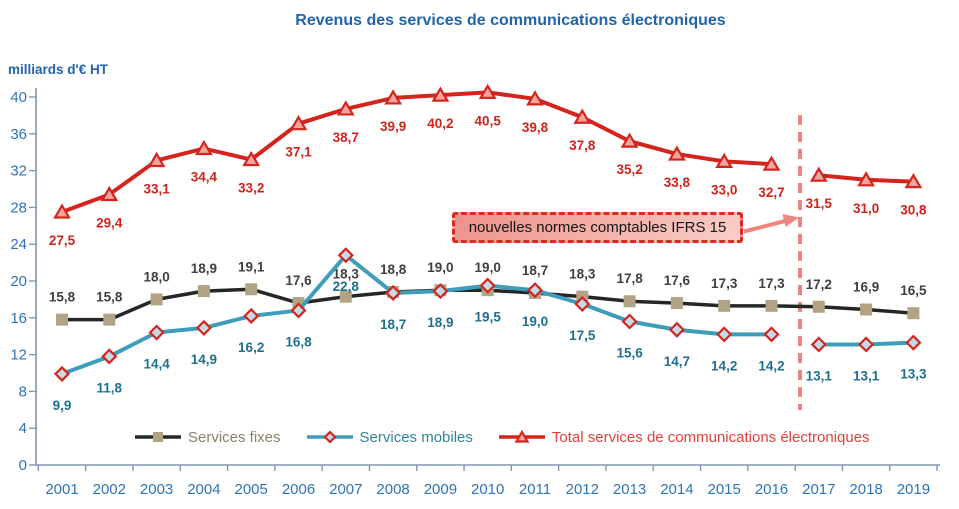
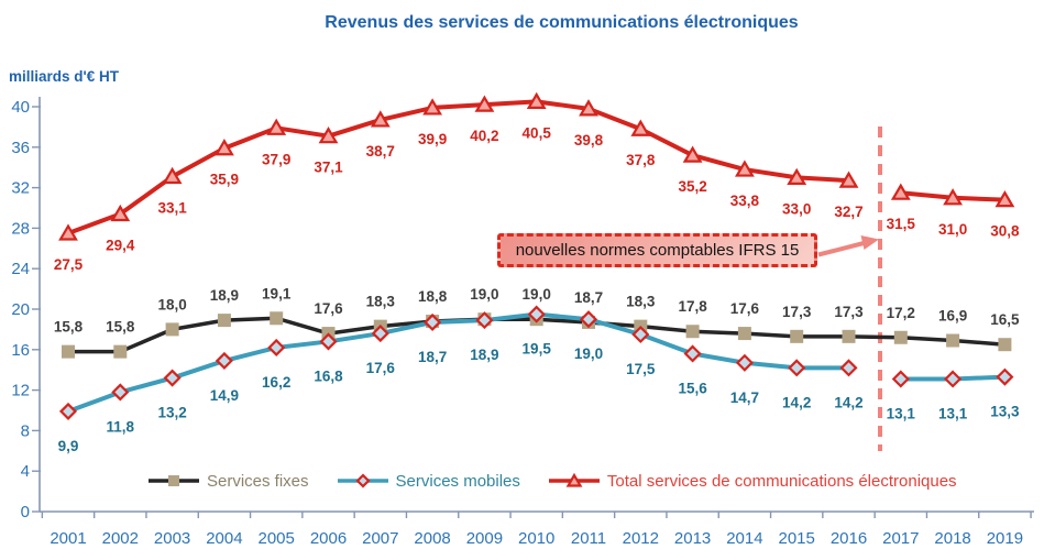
Services mobiles/2003: 14,4 -> 13,2
Total services de communications électroniques/2004: 34,4 -> 35,9
Total services de communications électroniques/2005: 33,2 -> 37,9
Services mobiles/2007: 22,8 -> 17,6
